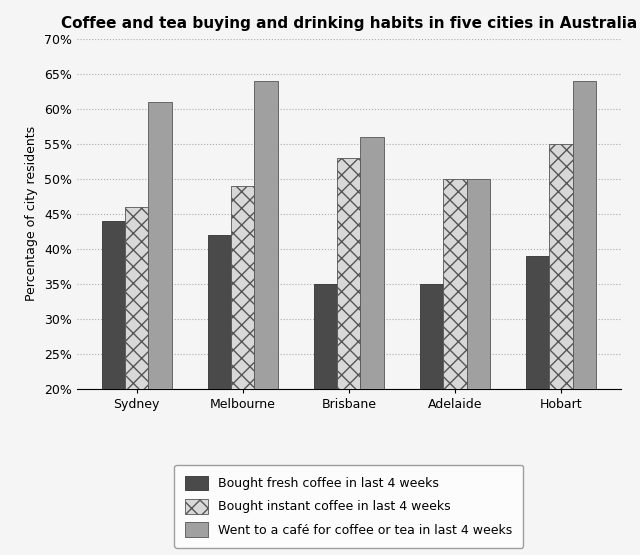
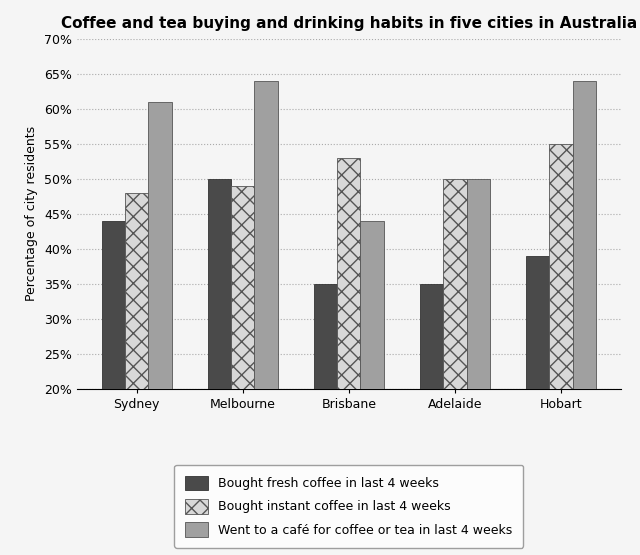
Bought instant coffee in last 4 weeks/Sydney: 46% -> 48%
Bought fresh coffee in last 4 weeks/Melbourne: 42% -> 50%
Went to a café for coffee or tea in last 4 weeks/Brisbane: 56% -> 44%
